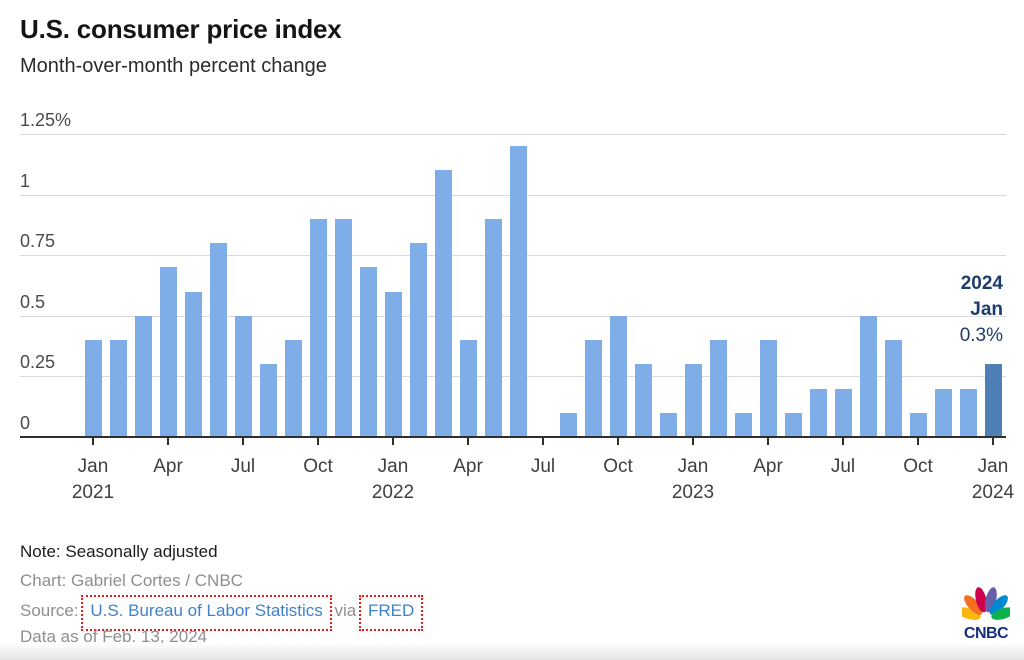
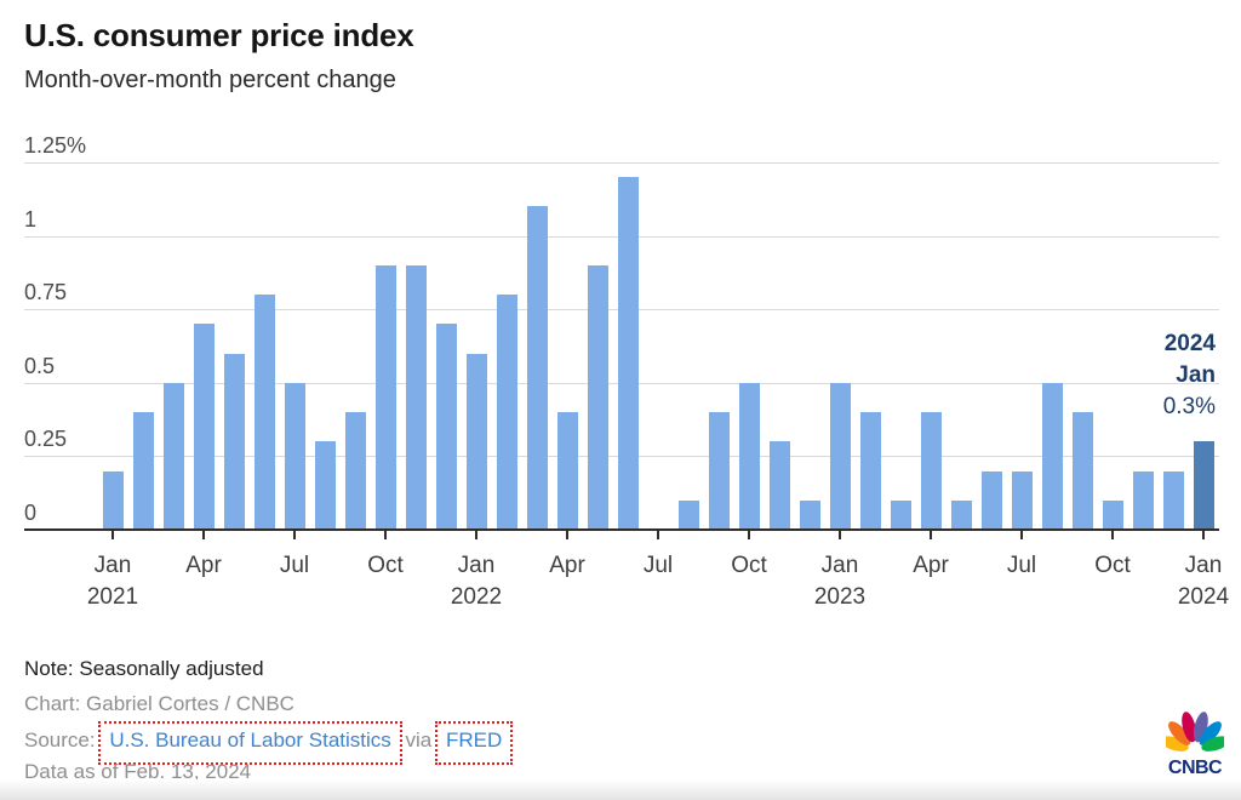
Jan 2021: 0.4% -> 0.2%
Jan 2023: 0.3% -> 0.5%
